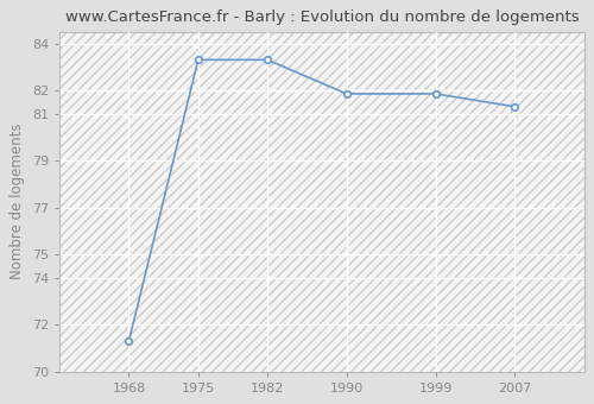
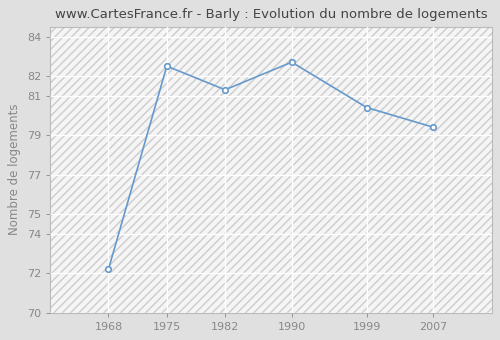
1968: 71.3 -> 72.2
1975: 83.3 -> 82.5
1982: 83.3 -> 81.3
1990: 81.8 -> 82.7
1999: 81.8 -> 80.4
2007: 81.3 -> 79.4
